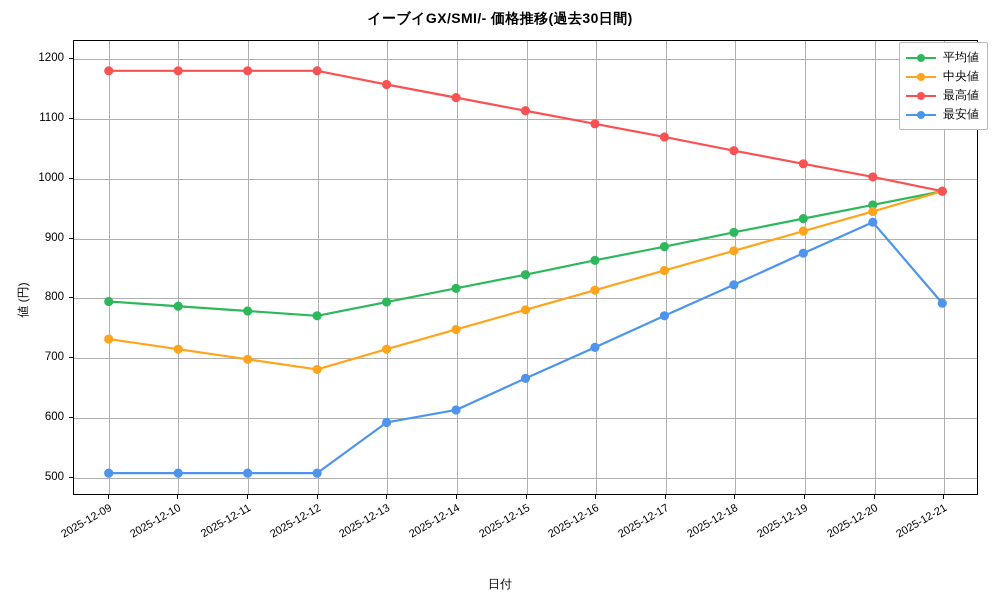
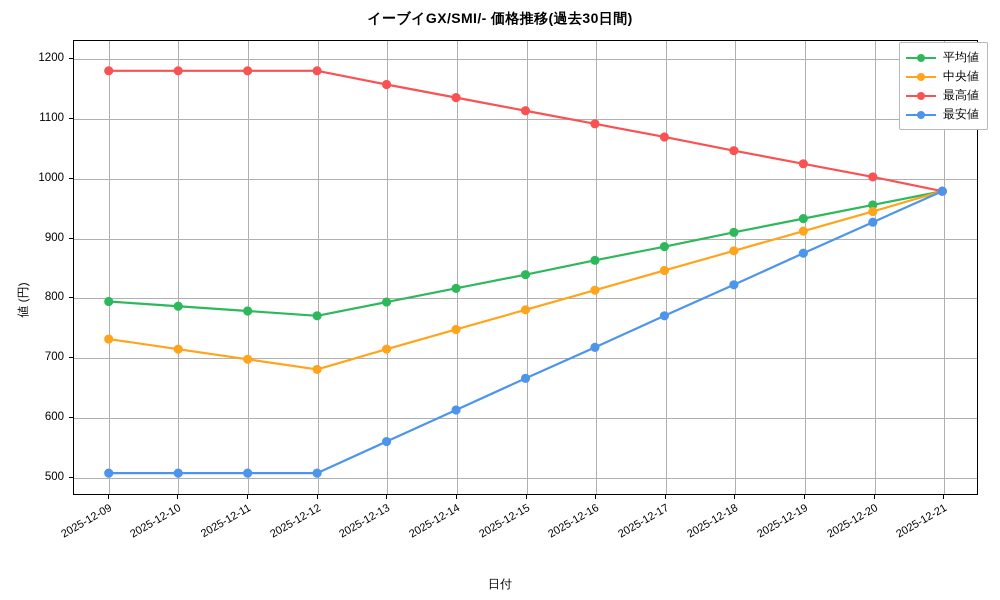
最安値/2025-12-13: 590 -> 560
最安値/2025-12-21: 790 -> 980
